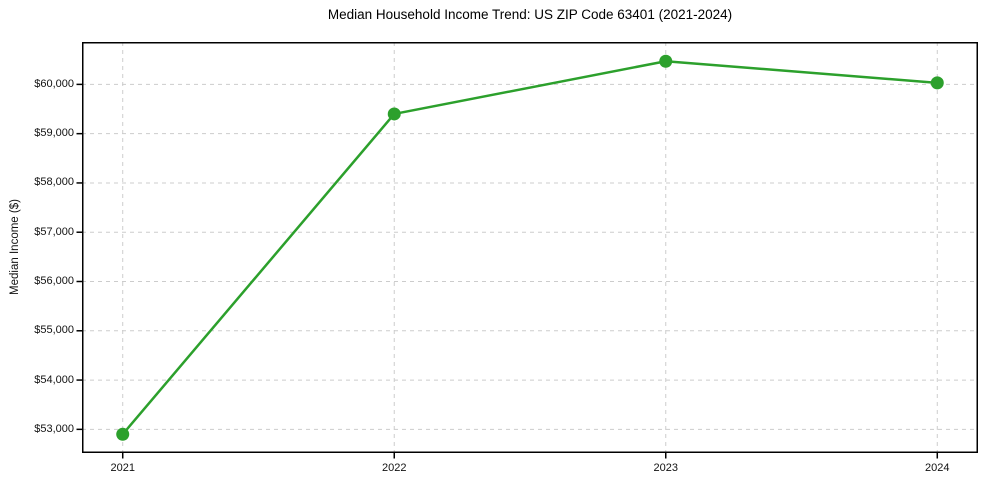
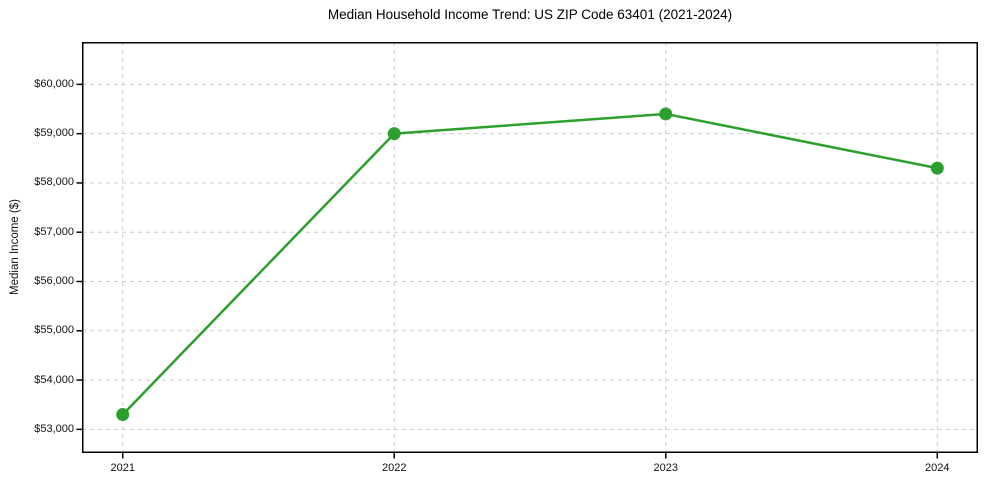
2021: $52900 -> $53300
2022: $59400 -> $59000
2023: $60500 -> $59400
2024: $60000 -> $58300
